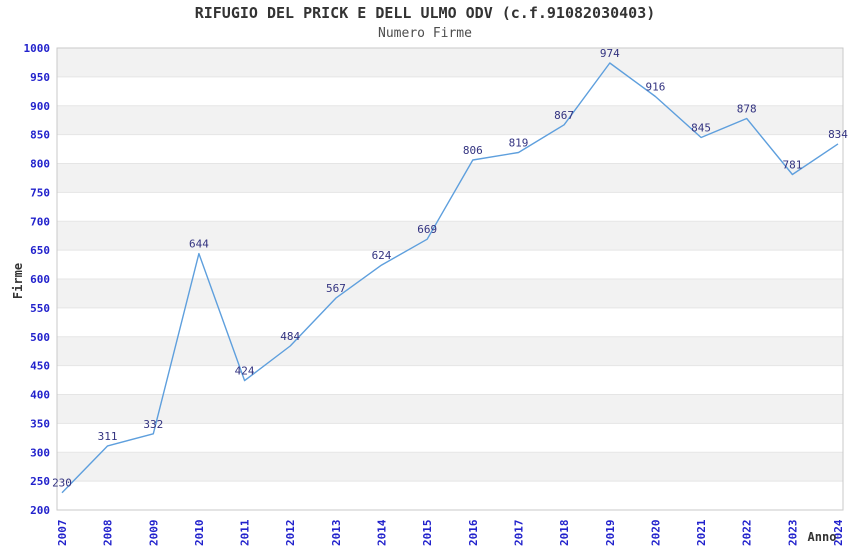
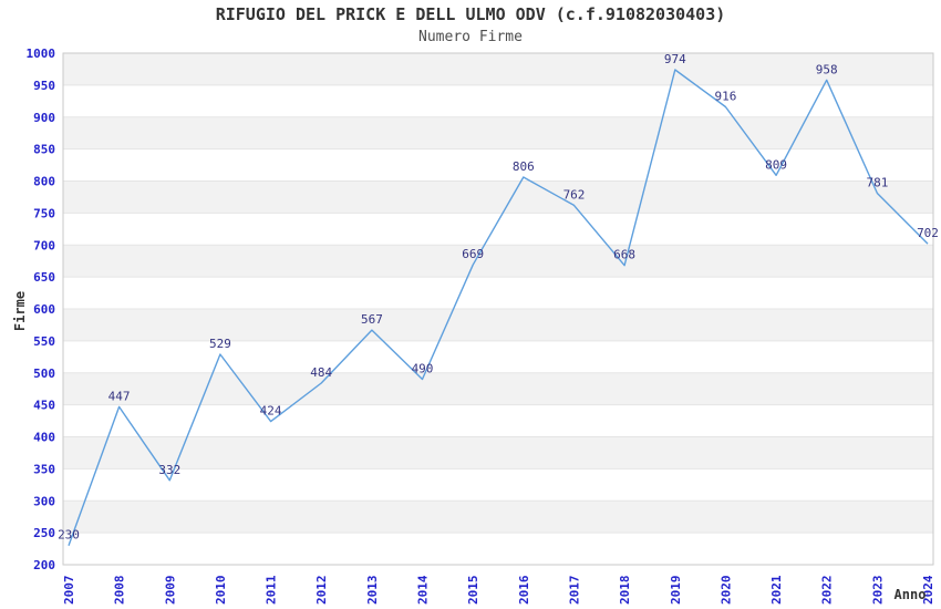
2008: 311 -> 447
2010: 644 -> 529
2014: 624 -> 490
2017: 819 -> 762
2018: 867 -> 668
2021: 845 -> 809
2022: 878 -> 958
2024: 834 -> 702
